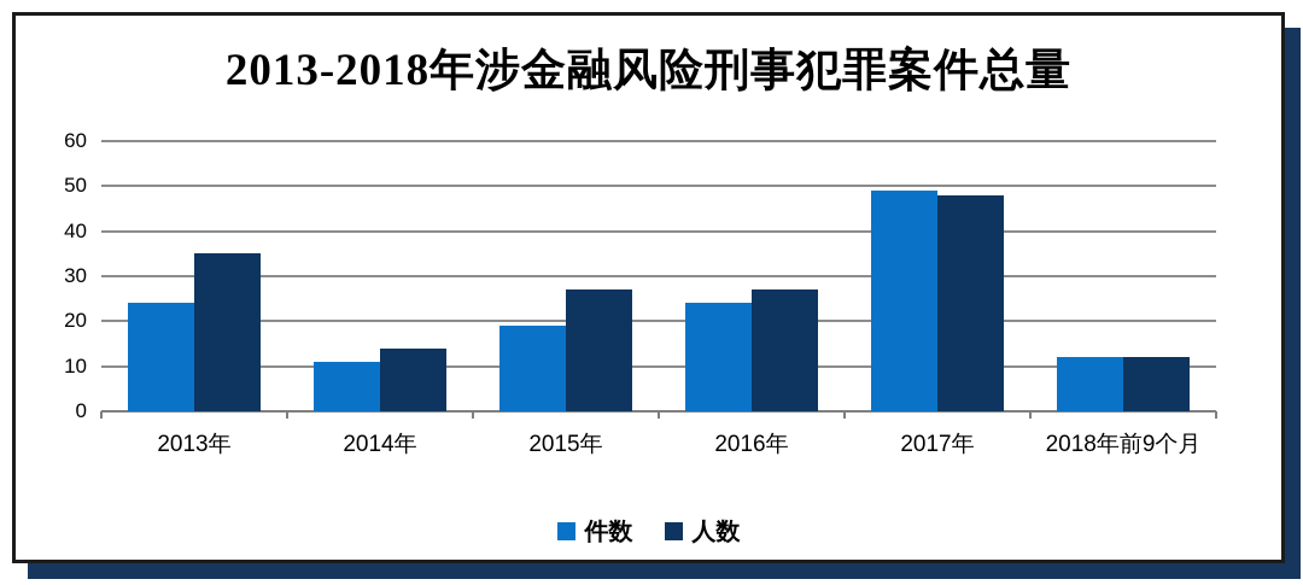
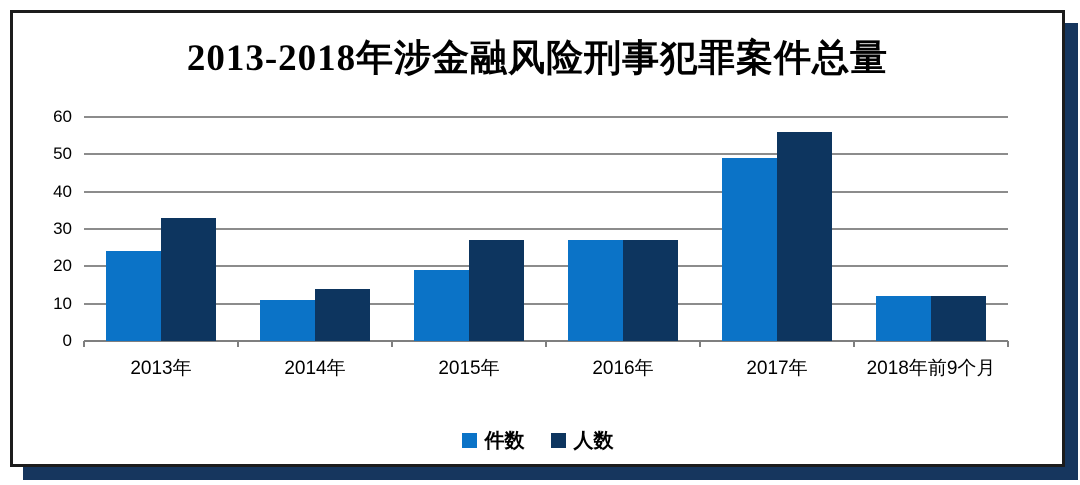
人数/2013年: 35 -> 33
件数/2016年: 24 -> 27
人数/2017年: 48 -> 56
